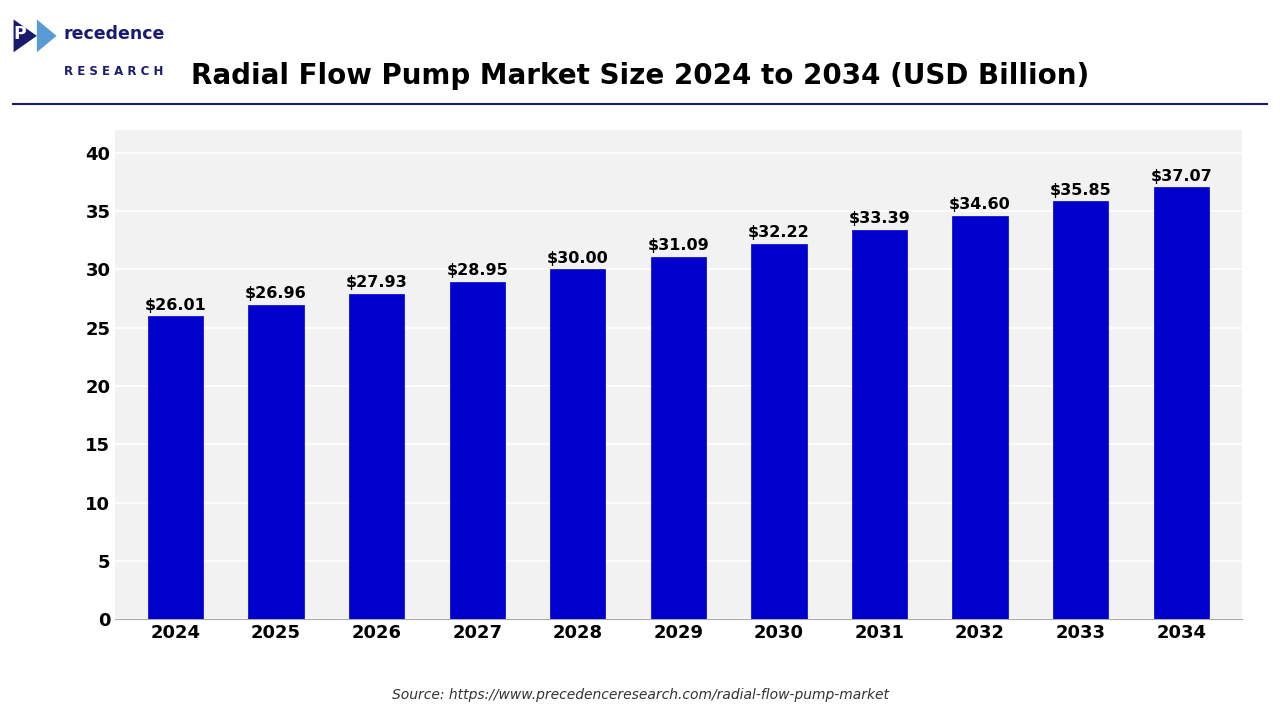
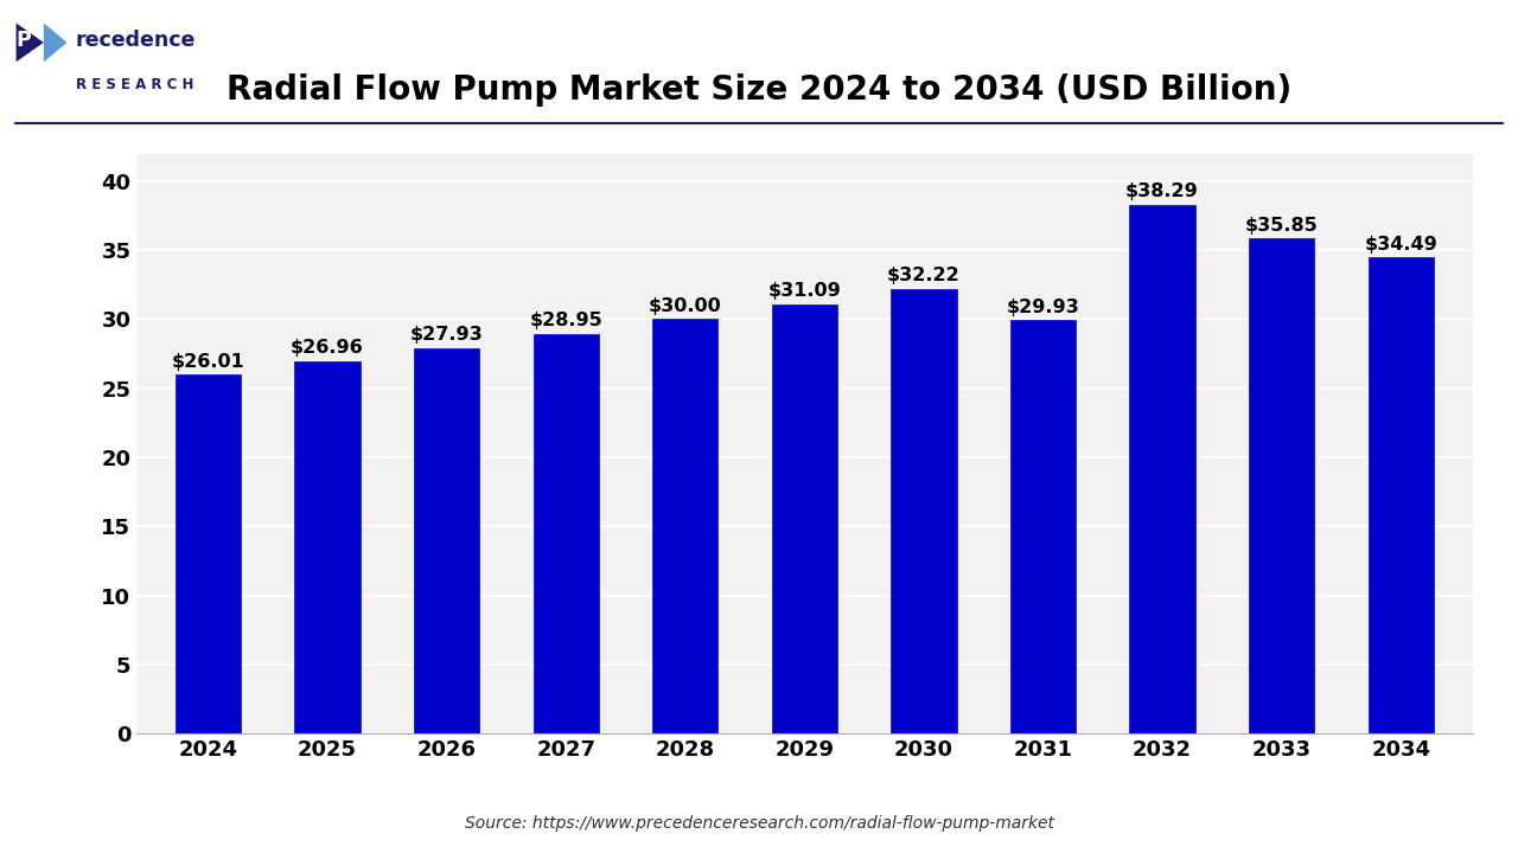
2031: $33.39 -> $29.93
2032: $34.60 -> $38.29
2034: $37.07 -> $34.49
